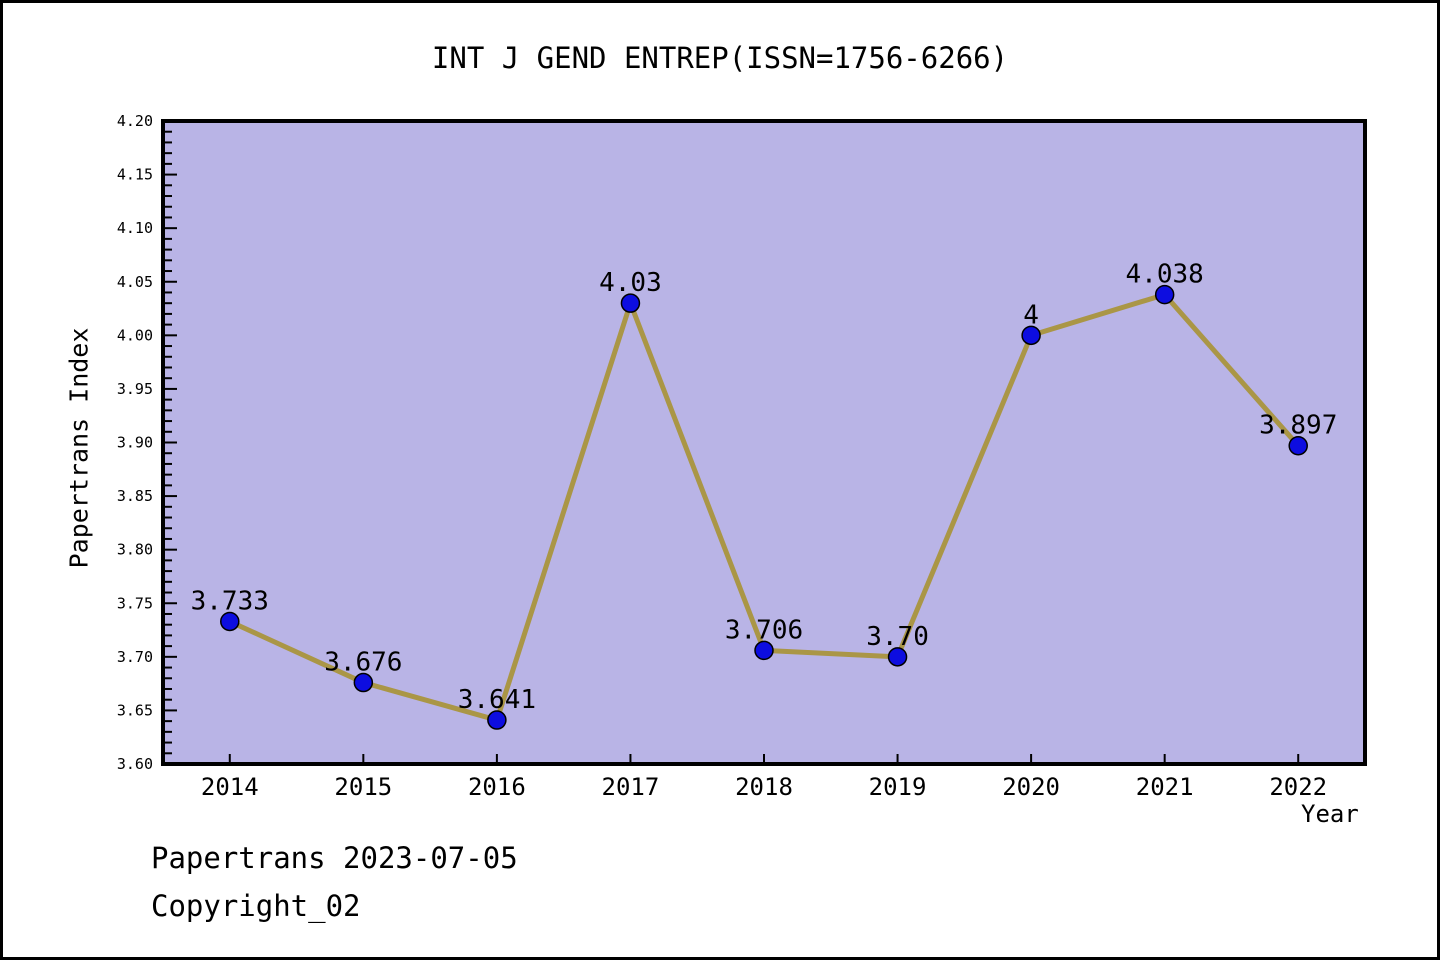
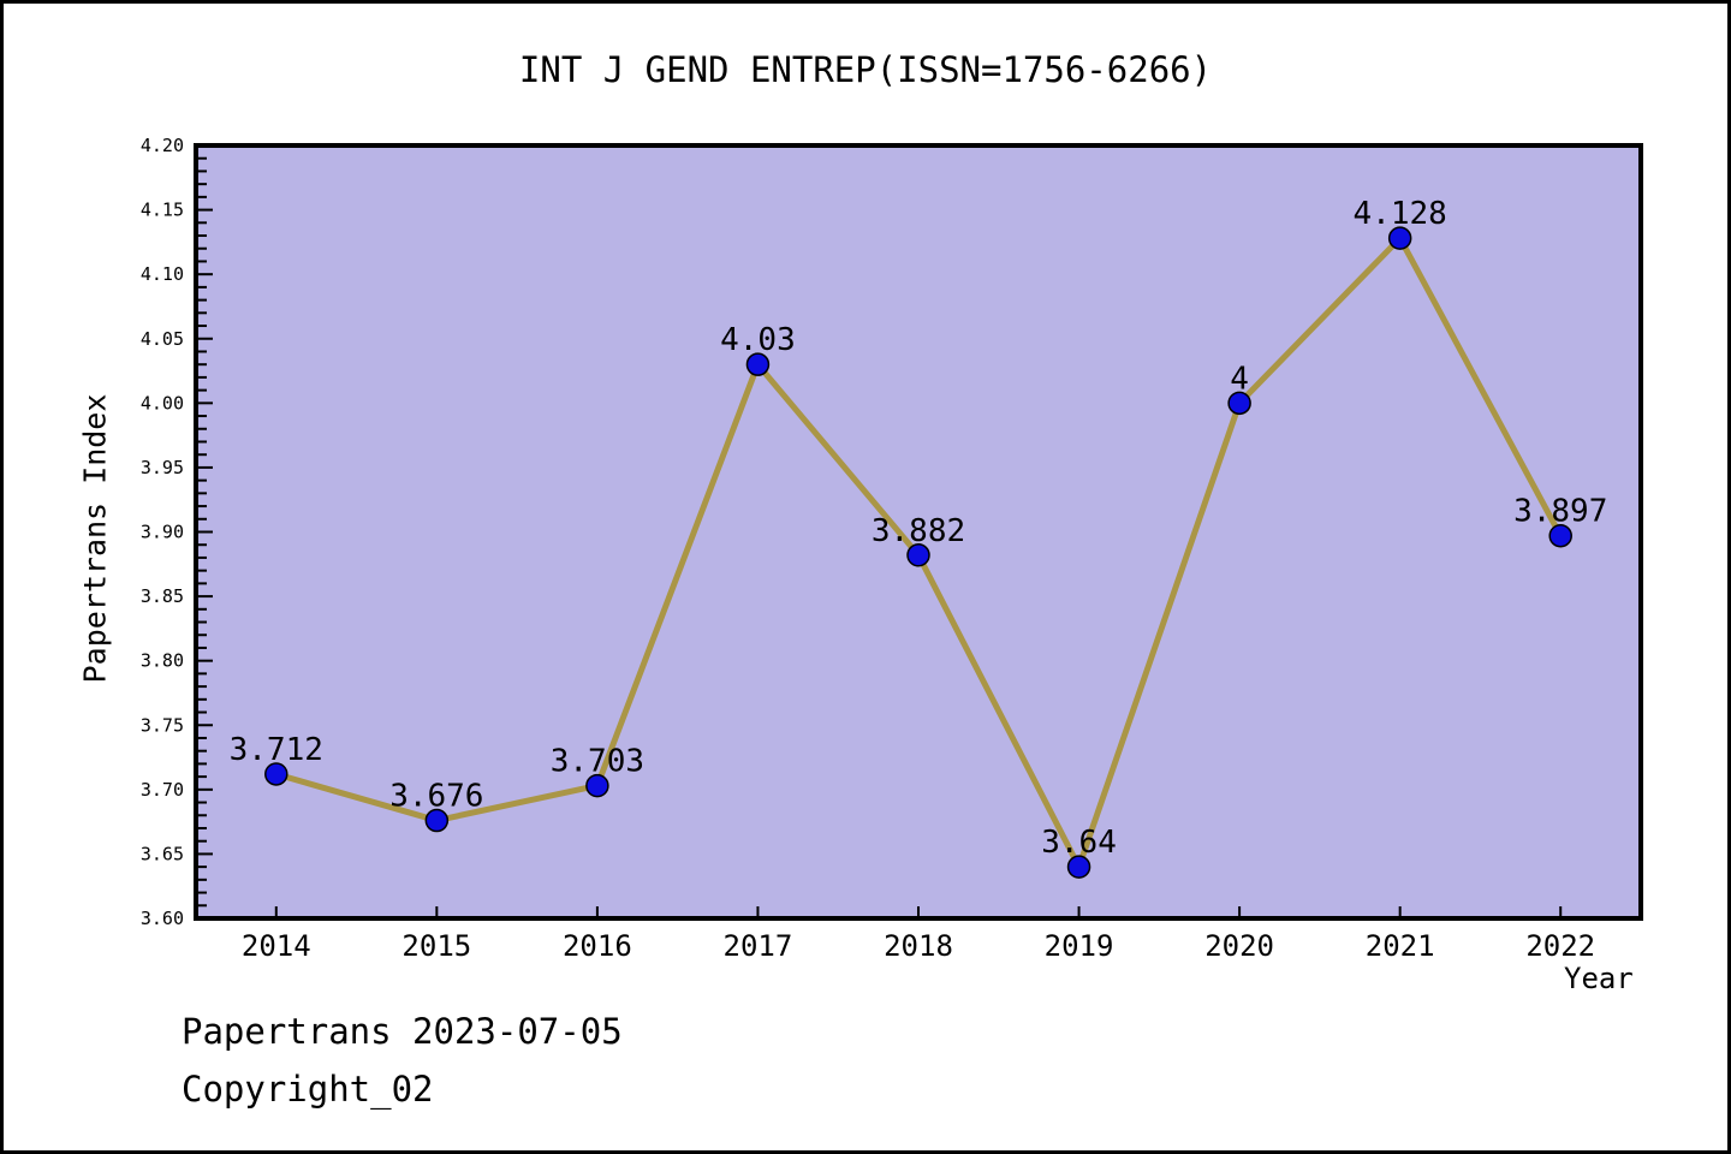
2014: 3.733 -> 3.712
2016: 3.641 -> 3.703
2018: 3.706 -> 3.882
2019: 3.70 -> 3.64
2021: 4.038 -> 4.128
